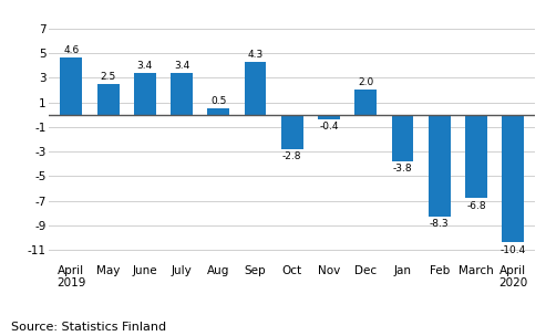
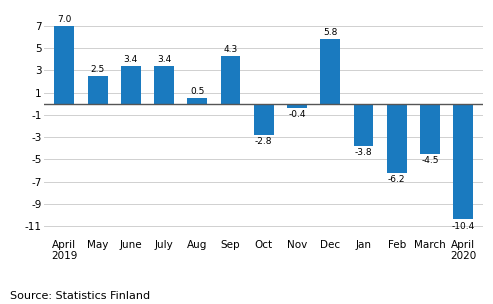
April 2019: 4.6 -> 7.0
Dec: 2.0 -> 5.8
Feb: -8.3 -> -6.2
March: -6.8 -> -4.5
